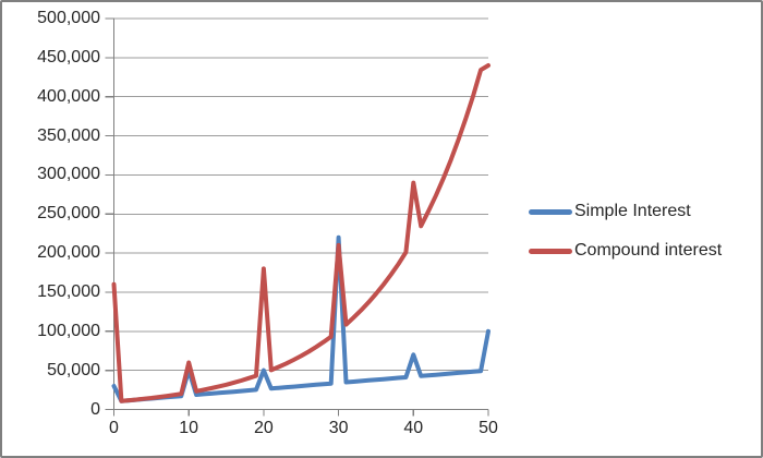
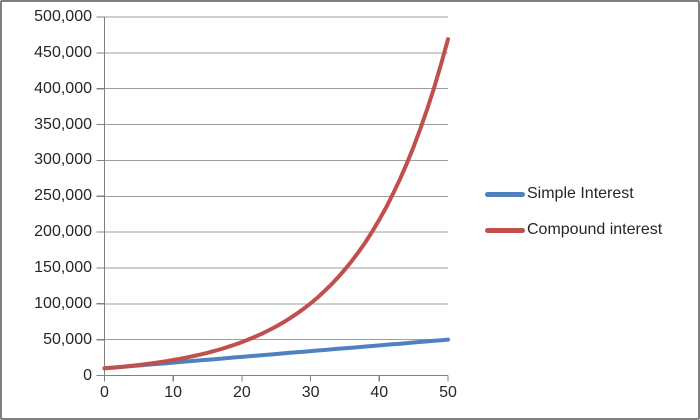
Simple Interest/0: 30000 -> 10000
Compound interest/0: 160000 -> 10000
Simple Interest/10: 50000 -> 20000
Compound interest/10: 60000 -> 20000
Simple Interest/20: 50000 -> 30000
Compound interest/20: 180000 -> 50000
Simple Interest/30: 220000 -> 30000
Compound interest/30: 210000 -> 100000
Simple Interest/40: 70000 -> 40000
Compound interest/40: 290000 -> 220000
Simple Interest/50: 100000 -> 50000
Compound interest/50: 440000 -> 470000
